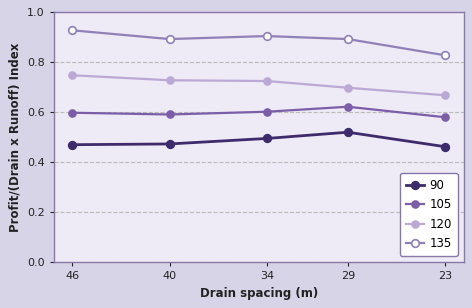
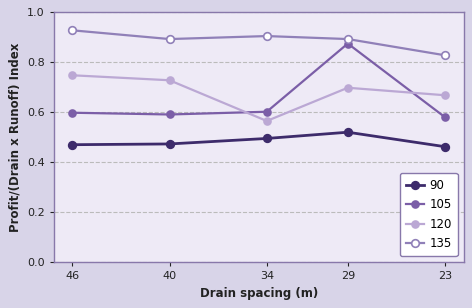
120/34: 0.725 -> 0.565
105/29: 0.622 -> 0.875
